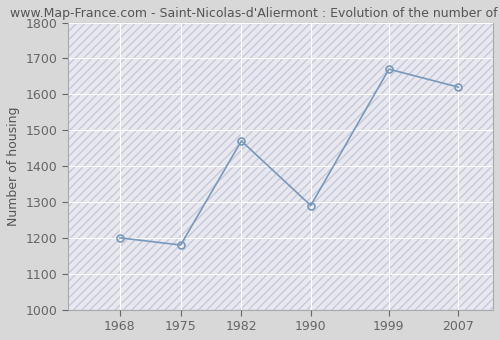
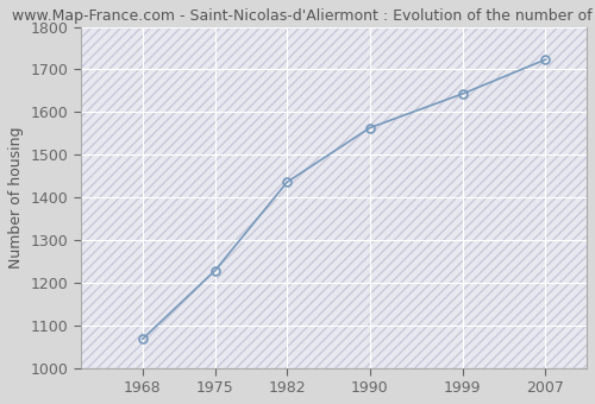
1968: 1200 -> 1068
1975: 1180 -> 1228
1982: 1470 -> 1436
1990: 1290 -> 1563
1999: 1670 -> 1643
2007: 1620 -> 1723
